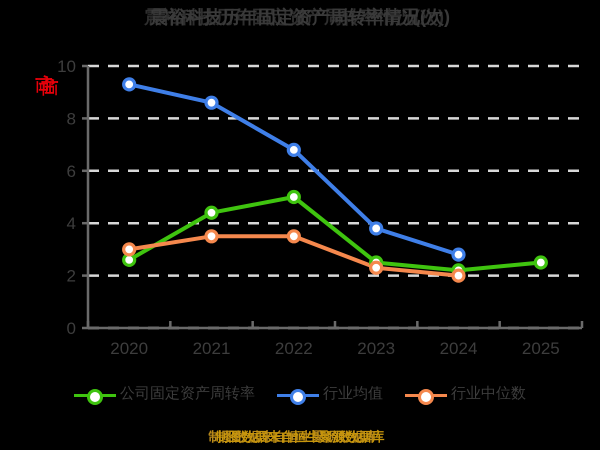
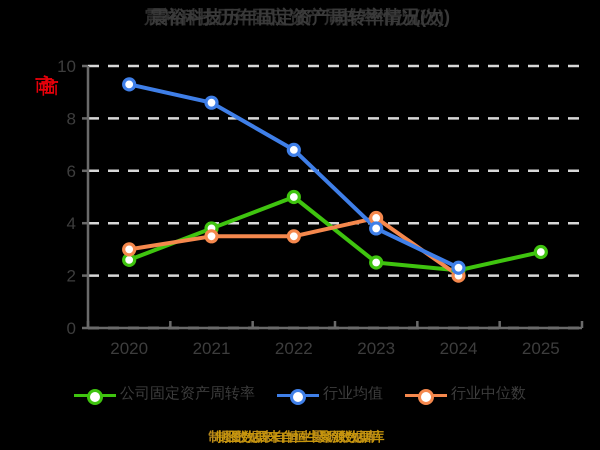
公司固定资产周转率/2021: 4.4 -> 3.8
行业中位数/2023: 2.3 -> 4.2
行业均值/2024: 2.8 -> 2.3
公司固定资产周转率/2025: 2.5 -> 2.9
